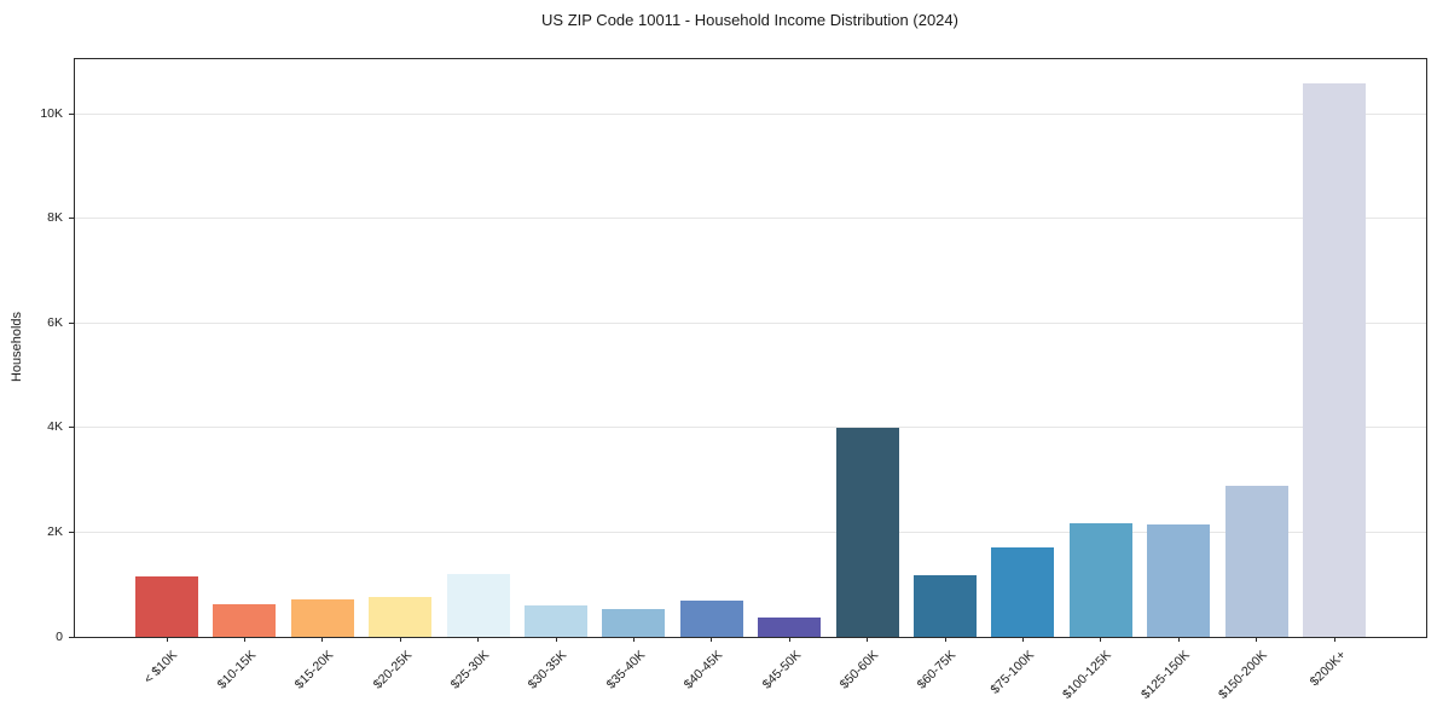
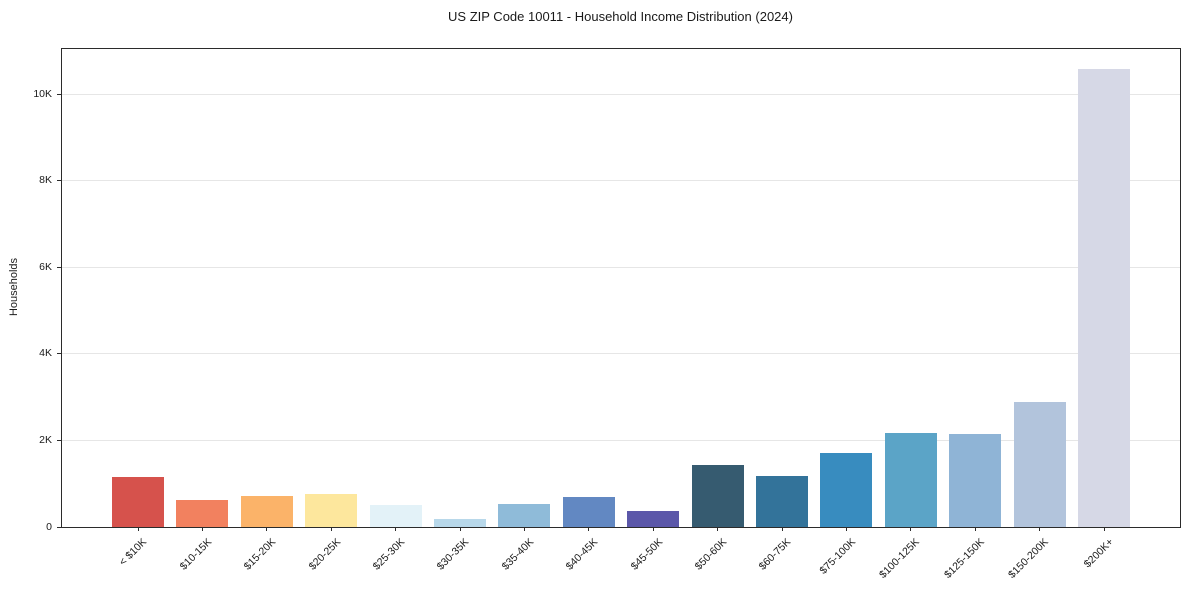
$25-30K: 1.2K -> 0.5K
$30-35K: 0.6K -> 0.2K
$50-60K: 4.0K -> 1.4K
